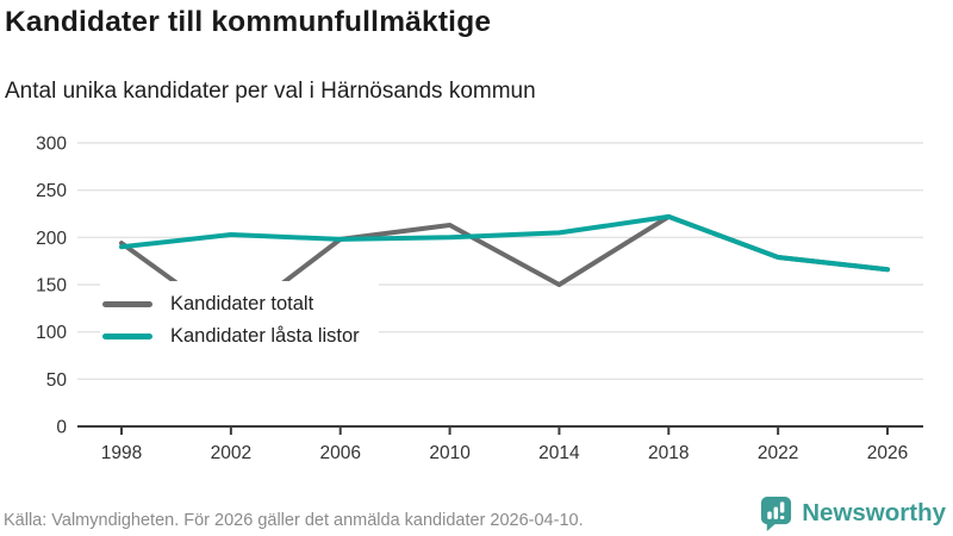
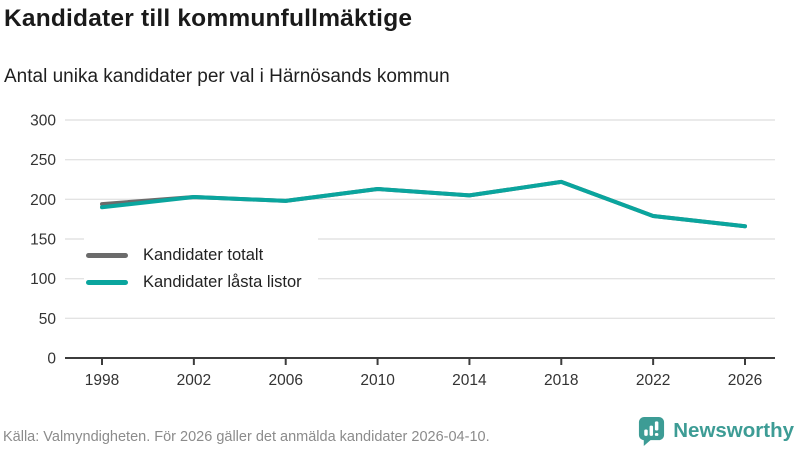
Kandidater totalt/2002: 110 -> 200
Kandidater låsta listor/2010: 200 -> 210
Kandidater totalt/2014: 150 -> 200
